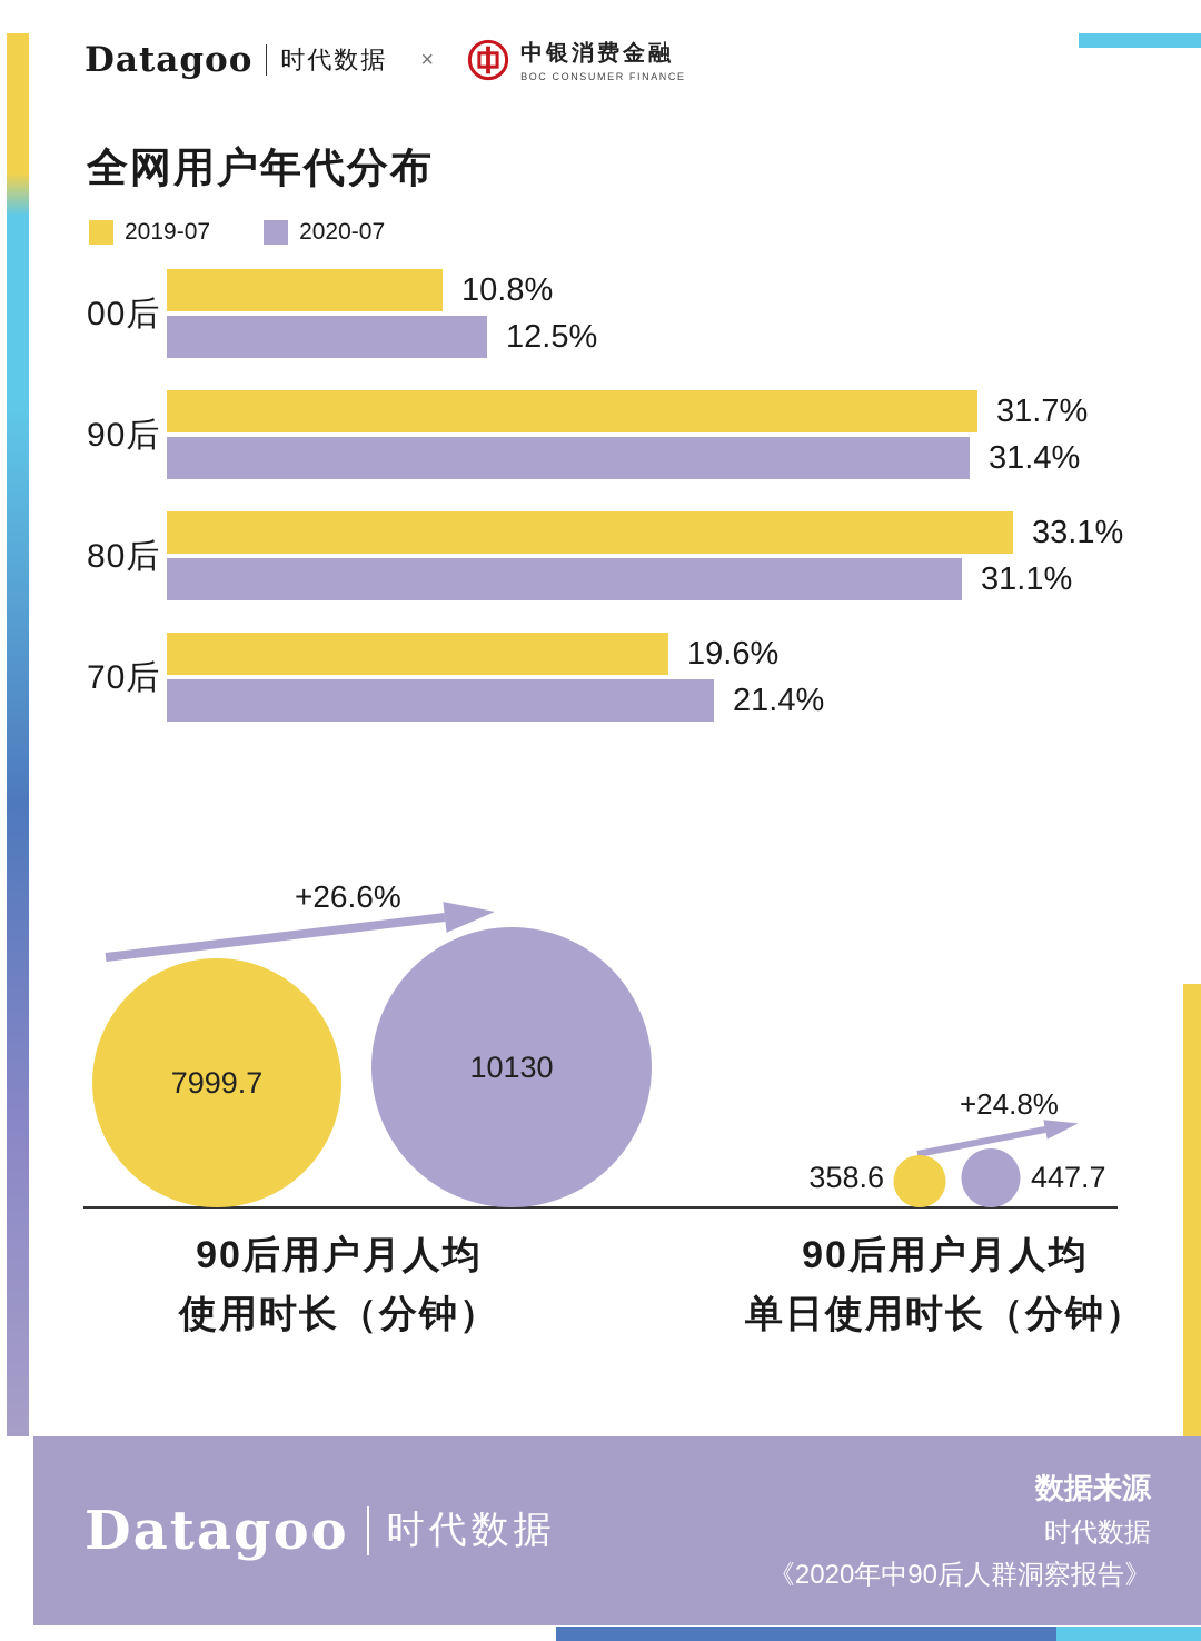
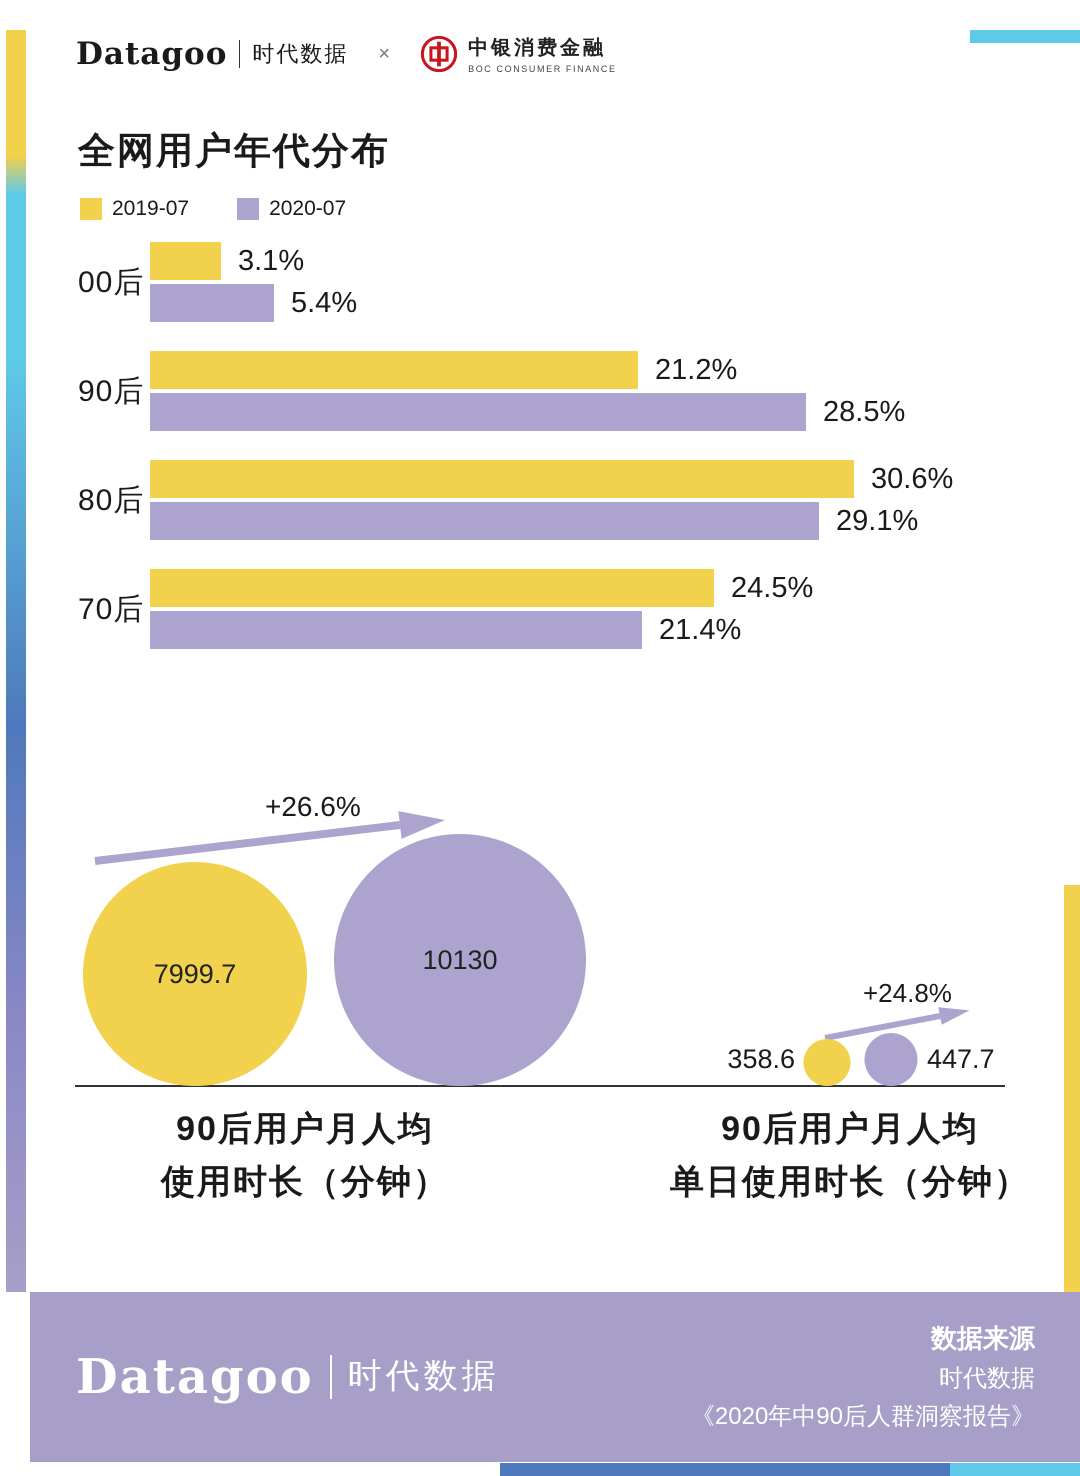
全网用户年代分布/2019-07/00后: 10.8% -> 3.1%
全网用户年代分布/2020-07/00后: 12.5% -> 5.4%
全网用户年代分布/2019-07/90后: 31.7% -> 21.2%
全网用户年代分布/2020-07/90后: 31.4% -> 28.5%
全网用户年代分布/2019-07/80后: 33.1% -> 30.6%
全网用户年代分布/2020-07/80后: 31.1% -> 29.1%
全网用户年代分布/2019-07/70后: 19.6% -> 24.5%
